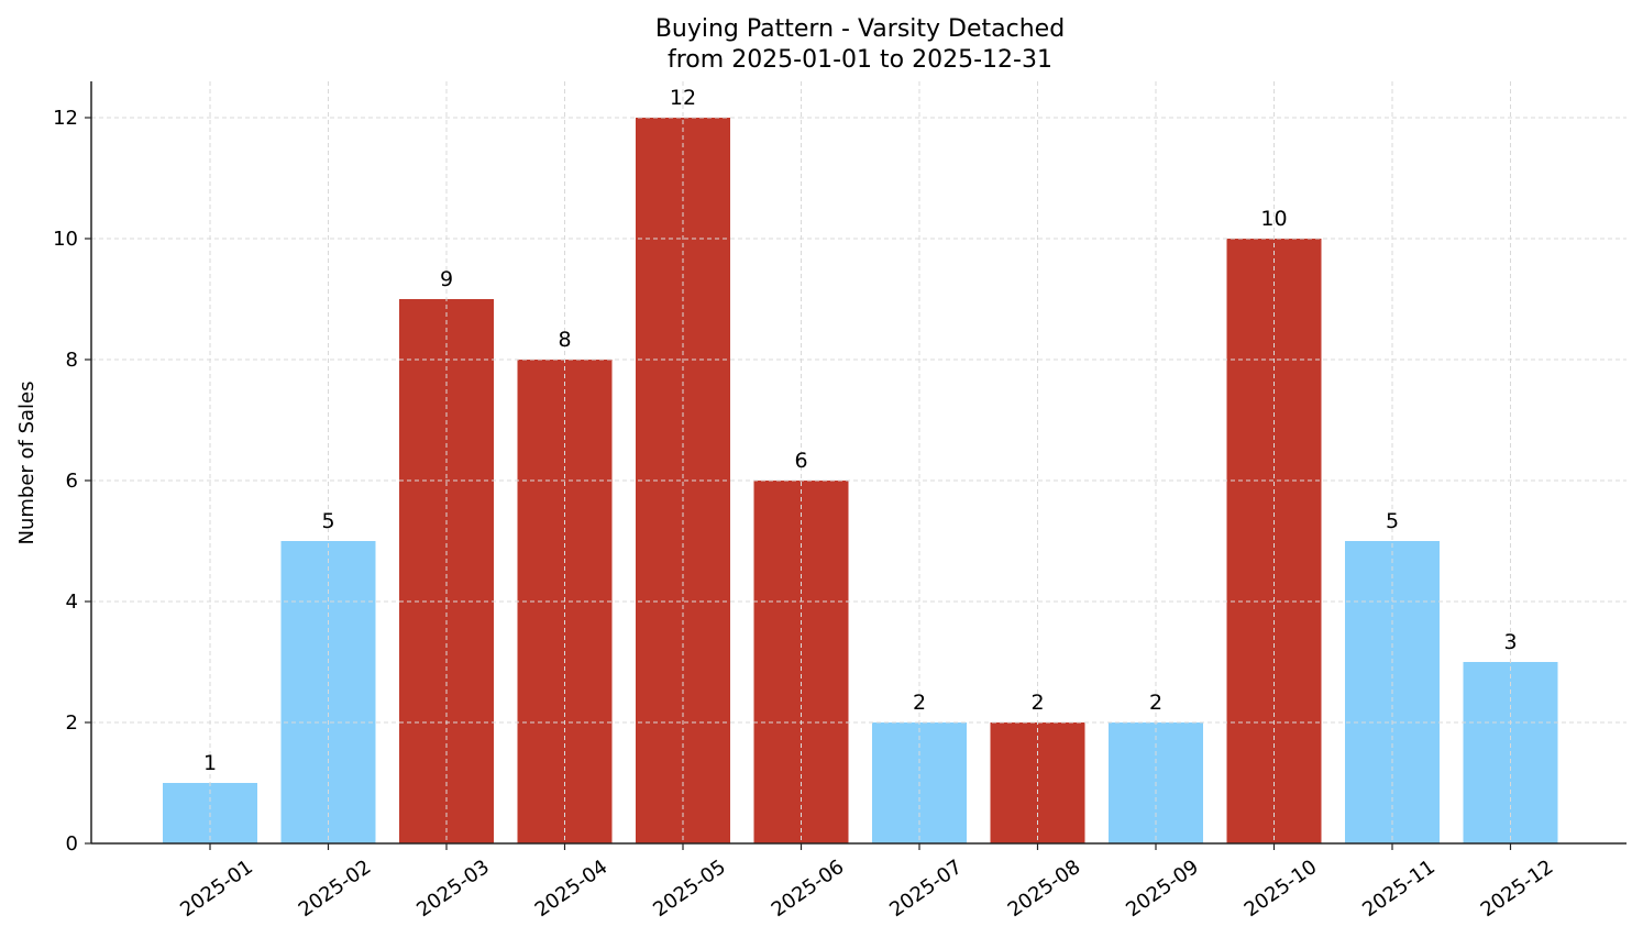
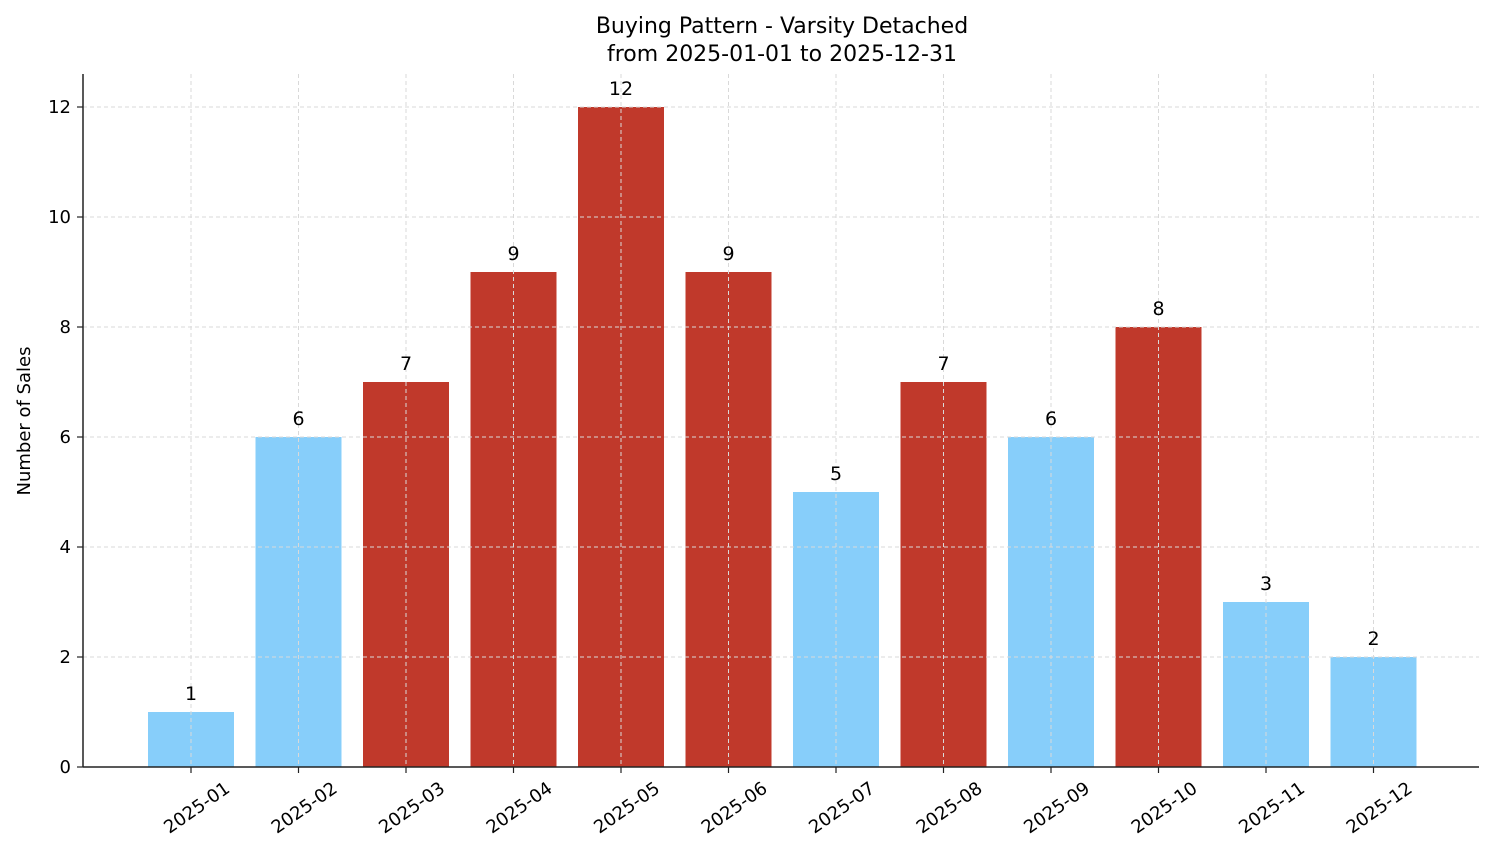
2025-02: 5 -> 6
2025-03: 9 -> 7
2025-04: 8 -> 9
2025-06: 6 -> 9
2025-07: 2 -> 5
2025-08: 2 -> 7
2025-09: 2 -> 6
2025-10: 10 -> 8
2025-11: 5 -> 3
2025-12: 3 -> 2
